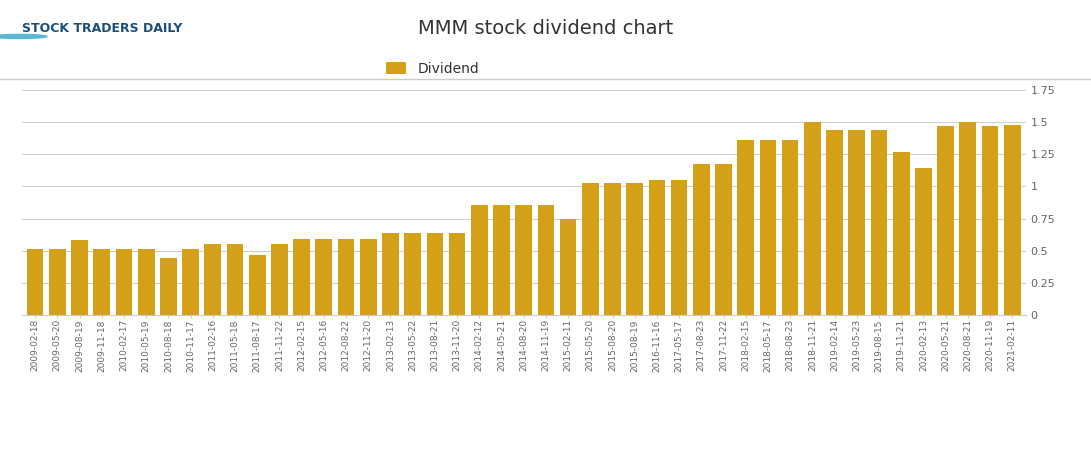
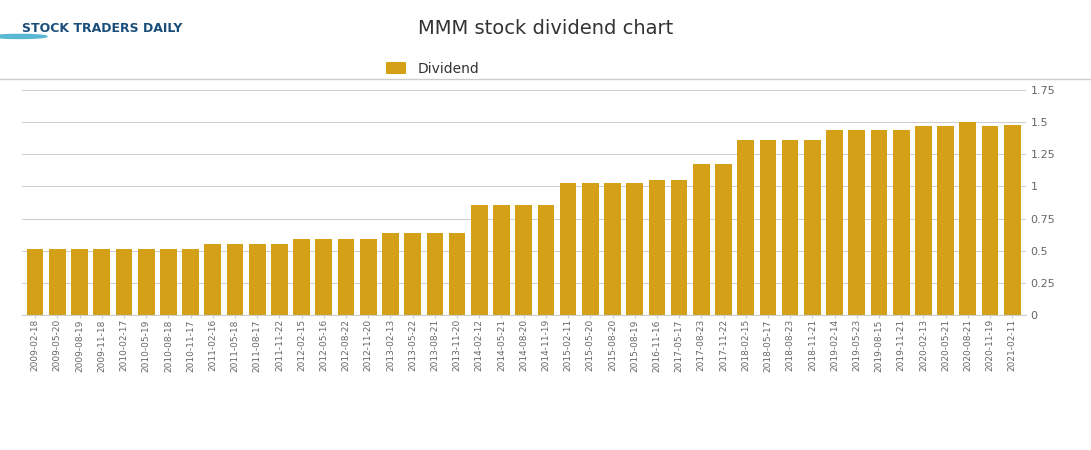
2009-08-19: 0.58 -> 0.52
2010-08-18: 0.44 -> 0.52
2011-08-17: 0.47 -> 0.55
2015-02-11: 0.75 -> 1.02
2018-11-21: 1.50 -> 1.36
2019-11-21: 1.27 -> 1.44
2020-02-13: 1.14 -> 1.47
